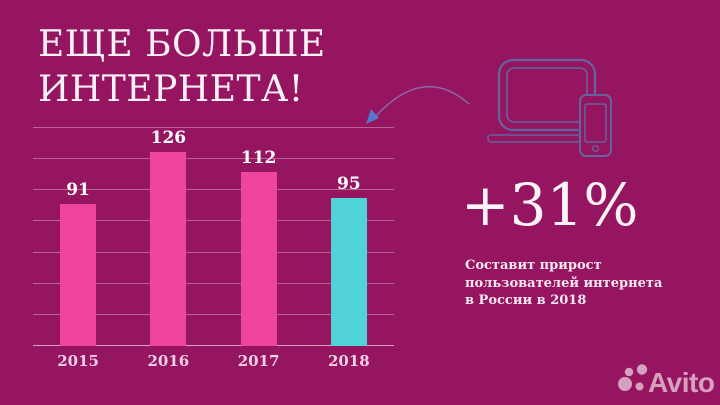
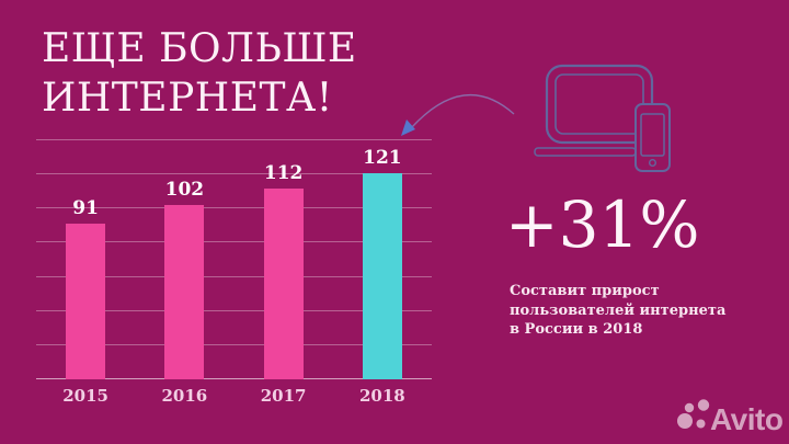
2016: 126 -> 102
2018: 95 -> 121
